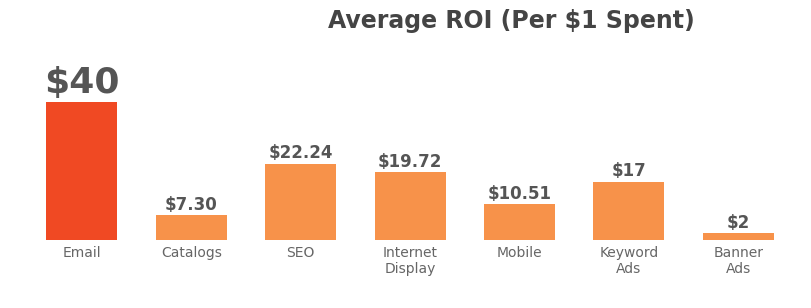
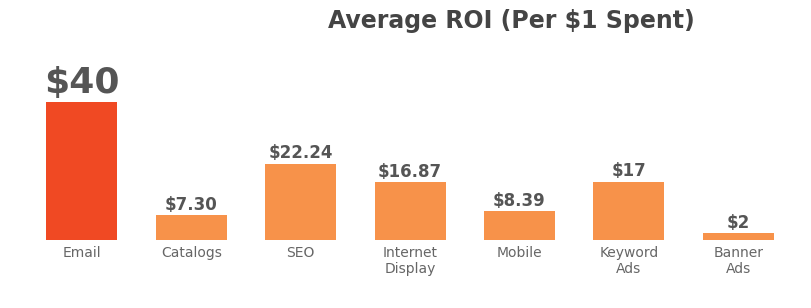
Internet Display: $19.72 -> $16.87
Mobile: $10.51 -> $8.39
